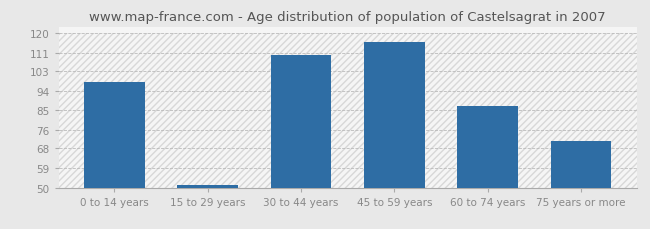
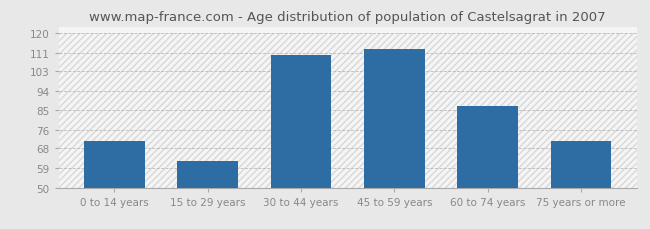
0 to 14 years: 98 -> 71
15 to 29 years: 51 -> 62
45 to 59 years: 116 -> 113
